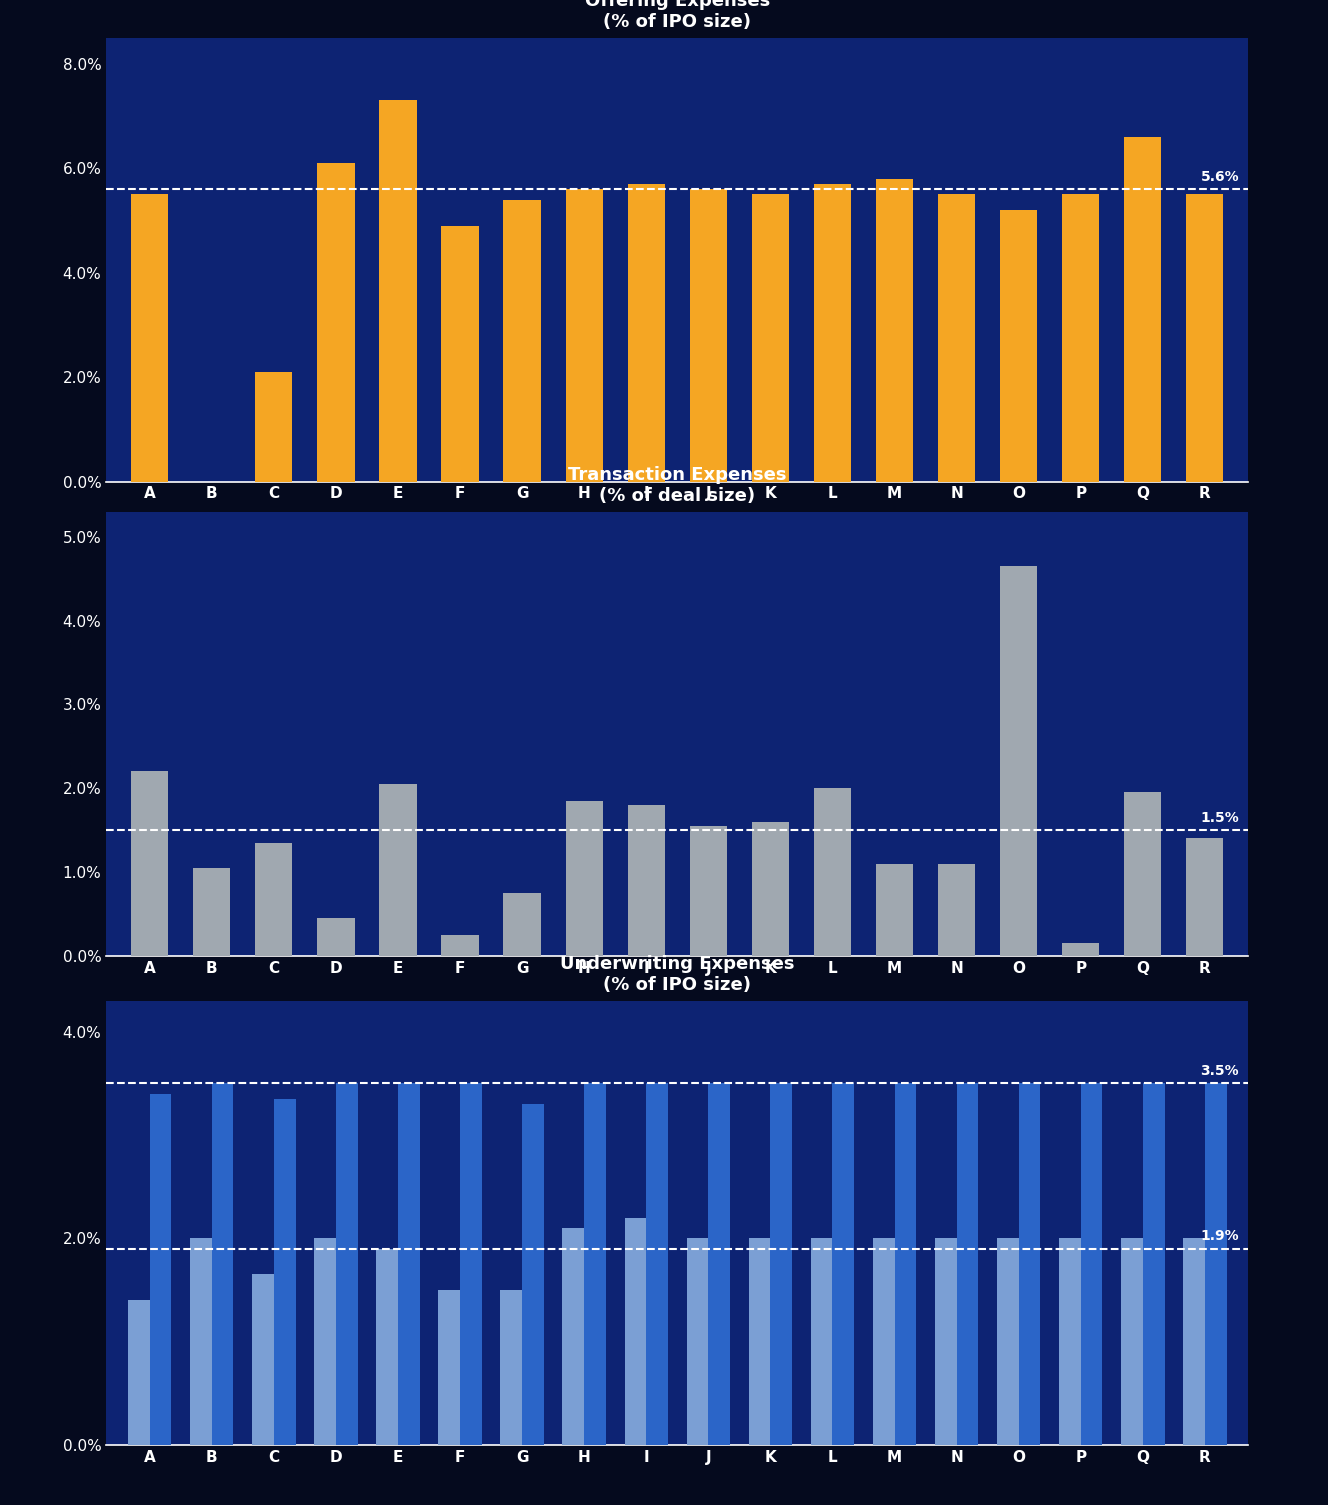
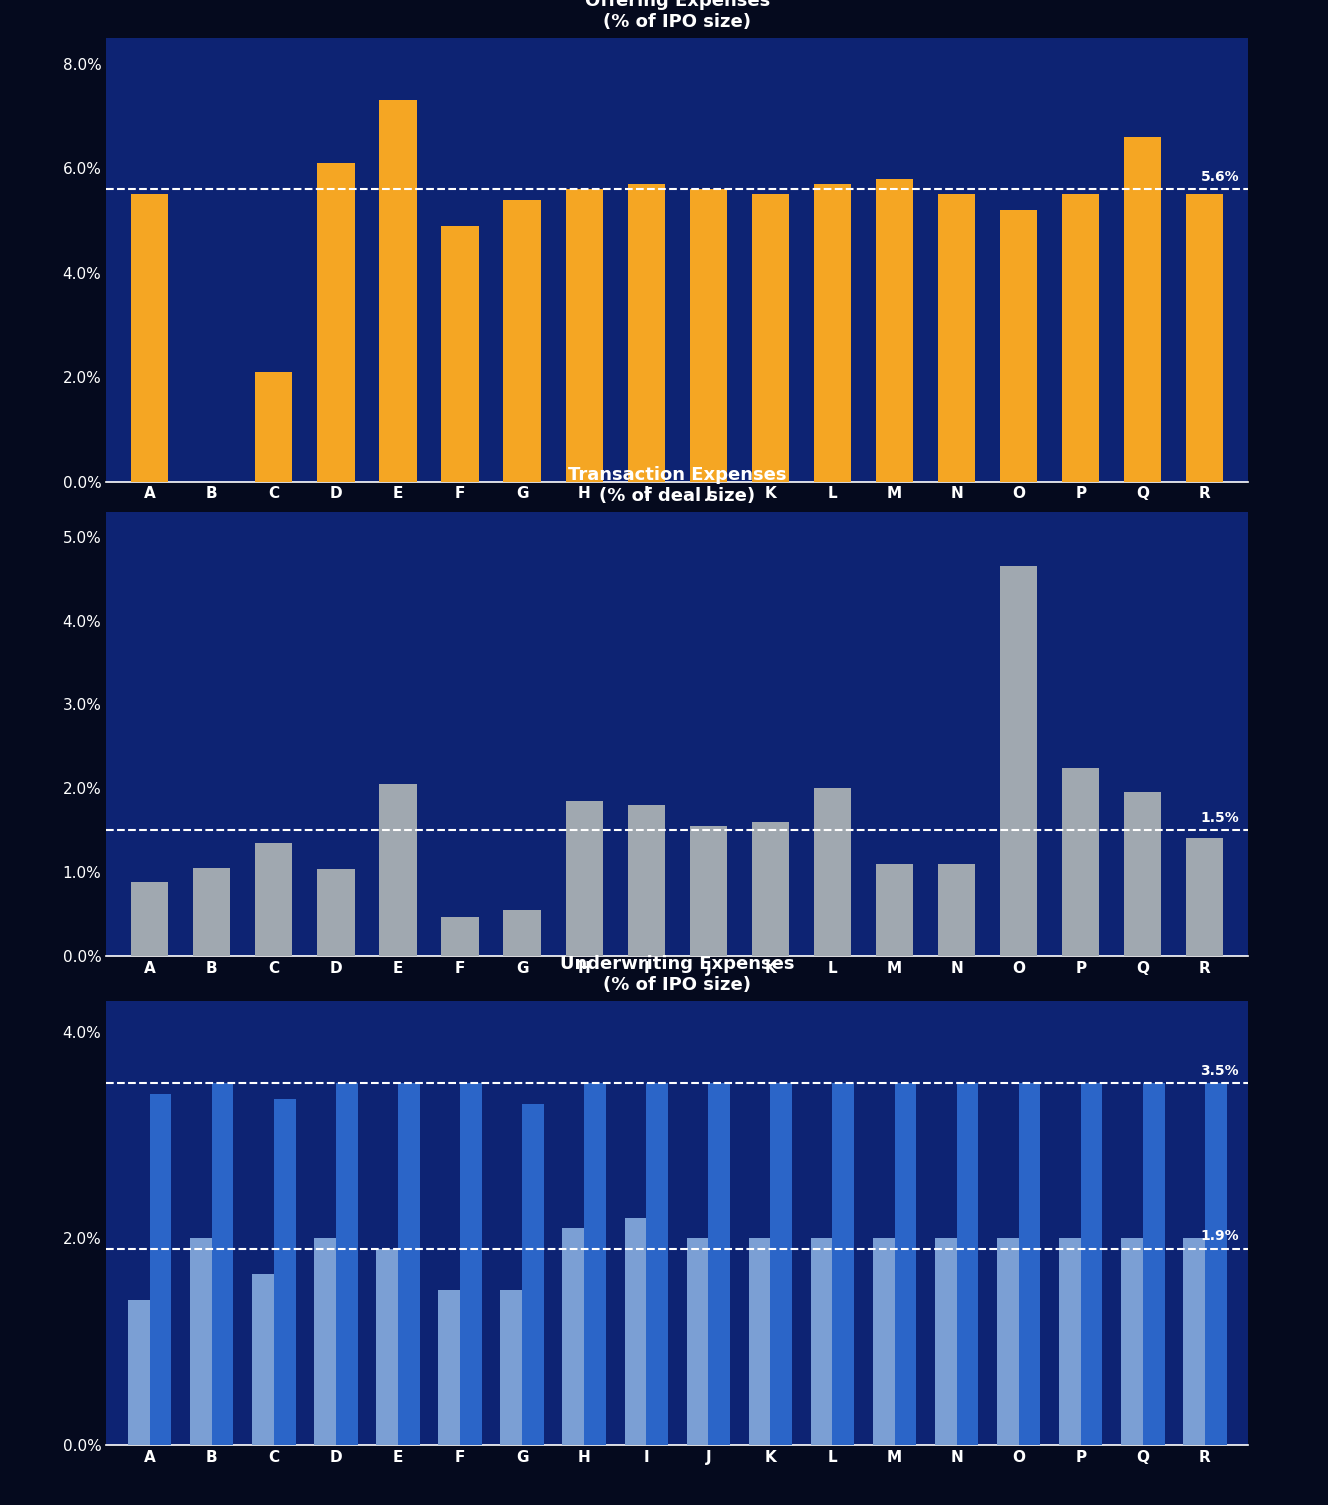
Transaction Expenses (% of deal size)/A: 2.20% -> 0.88%
Transaction Expenses (% of deal size)/D: 0.45% -> 1.04%
Transaction Expenses (% of deal size)/F: 0.25% -> 0.46%
Transaction Expenses (% of deal size)/G: 0.75% -> 0.54%
Transaction Expenses (% of deal size)/P: 0.15% -> 2.24%
